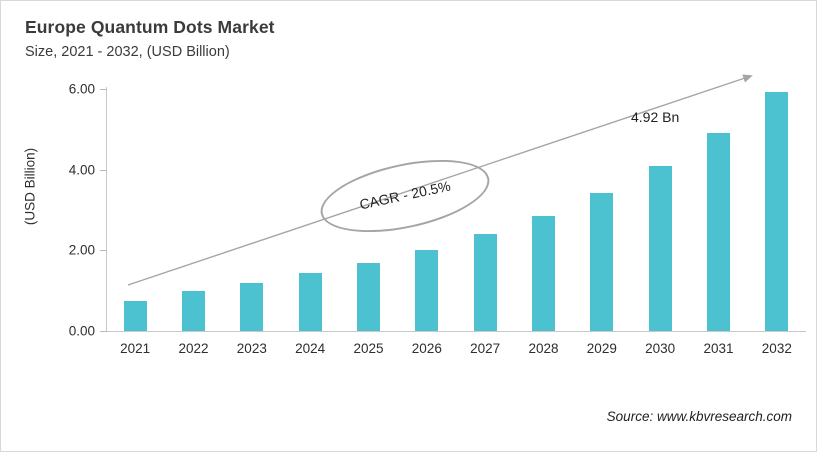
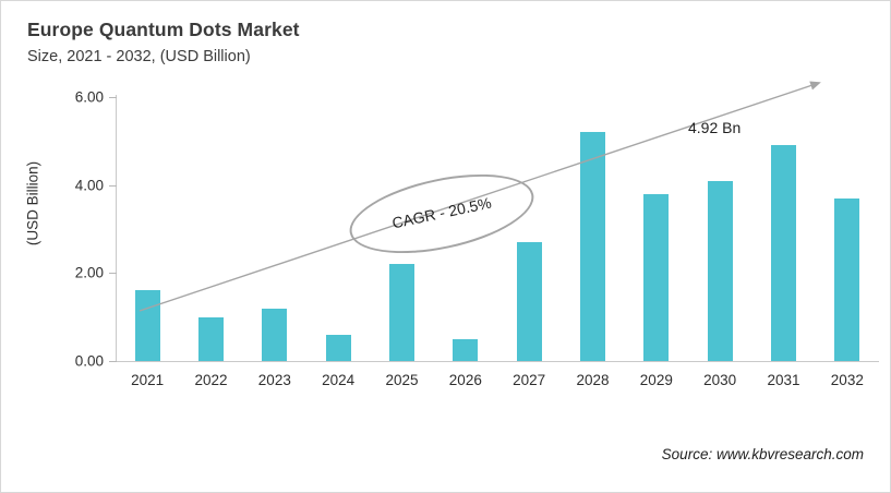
2021: 0.8 -> 1.6
2024: 1.4 -> 0.6
2025: 1.7 -> 2.2
2026: 2.0 -> 0.5
2027: 2.4 -> 2.7
2028: 2.9 -> 5.2
2029: 3.4 -> 3.8
2032: 5.9 -> 3.7
